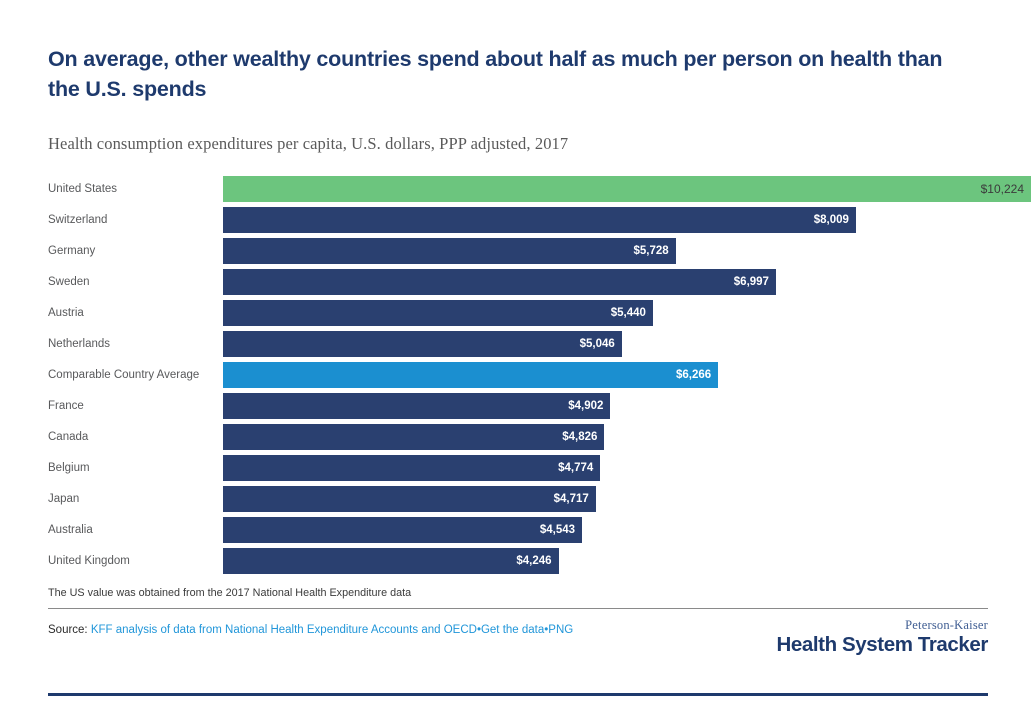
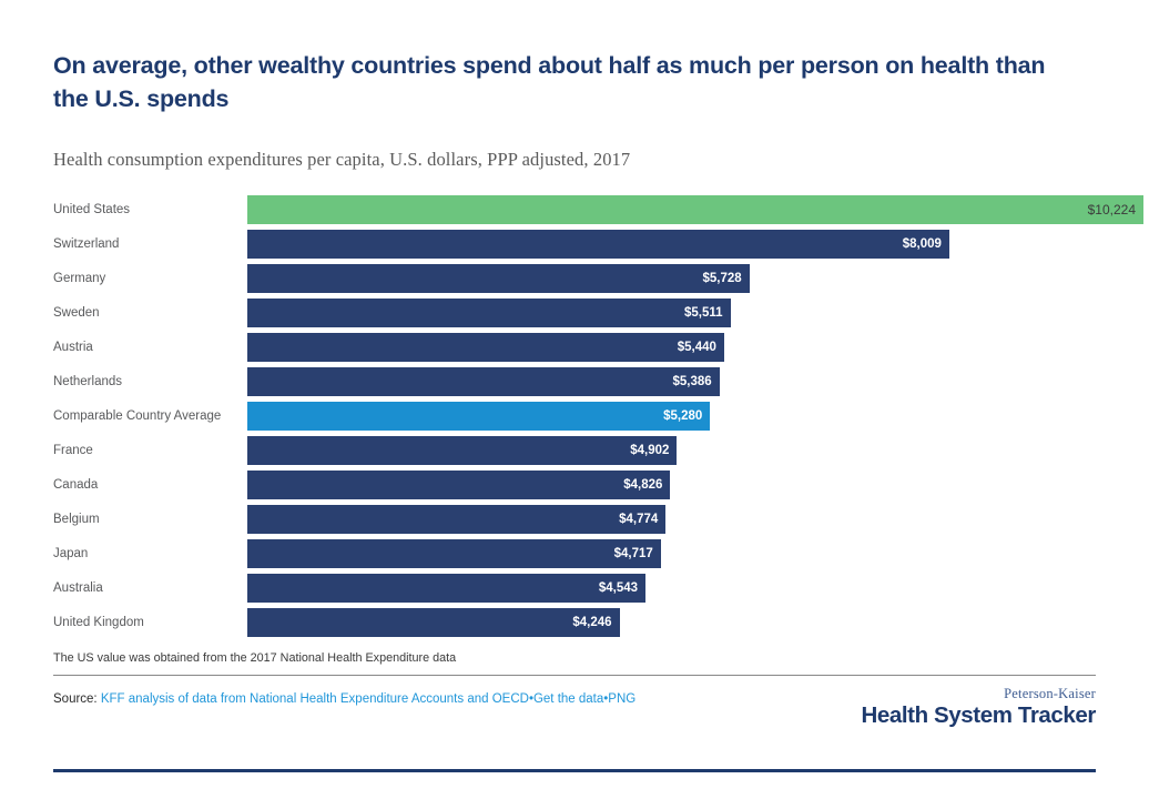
Sweden: $6,997 -> $5,511
Netherlands: $5,046 -> $5,386
Comparable Country Average: $6,266 -> $5,280
